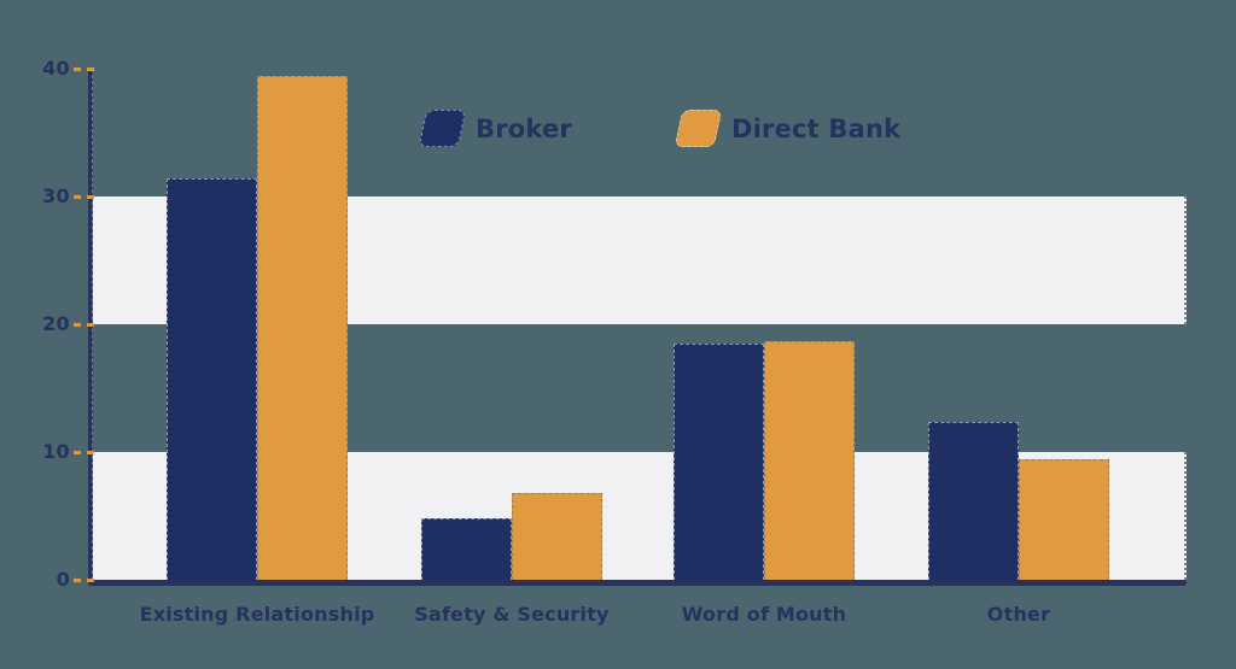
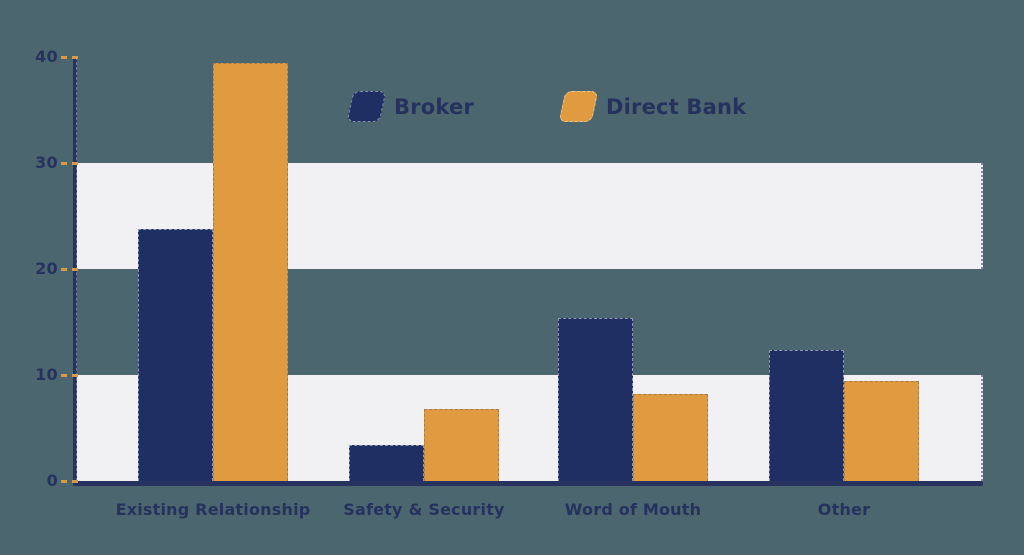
Broker/Existing Relationship: 31.4 -> 23.8
Broker/Safety & Security: 4.8 -> 3.4
Broker/Word of Mouth: 18.5 -> 15.4
Direct Bank/Word of Mouth: 18.7 -> 8.2
